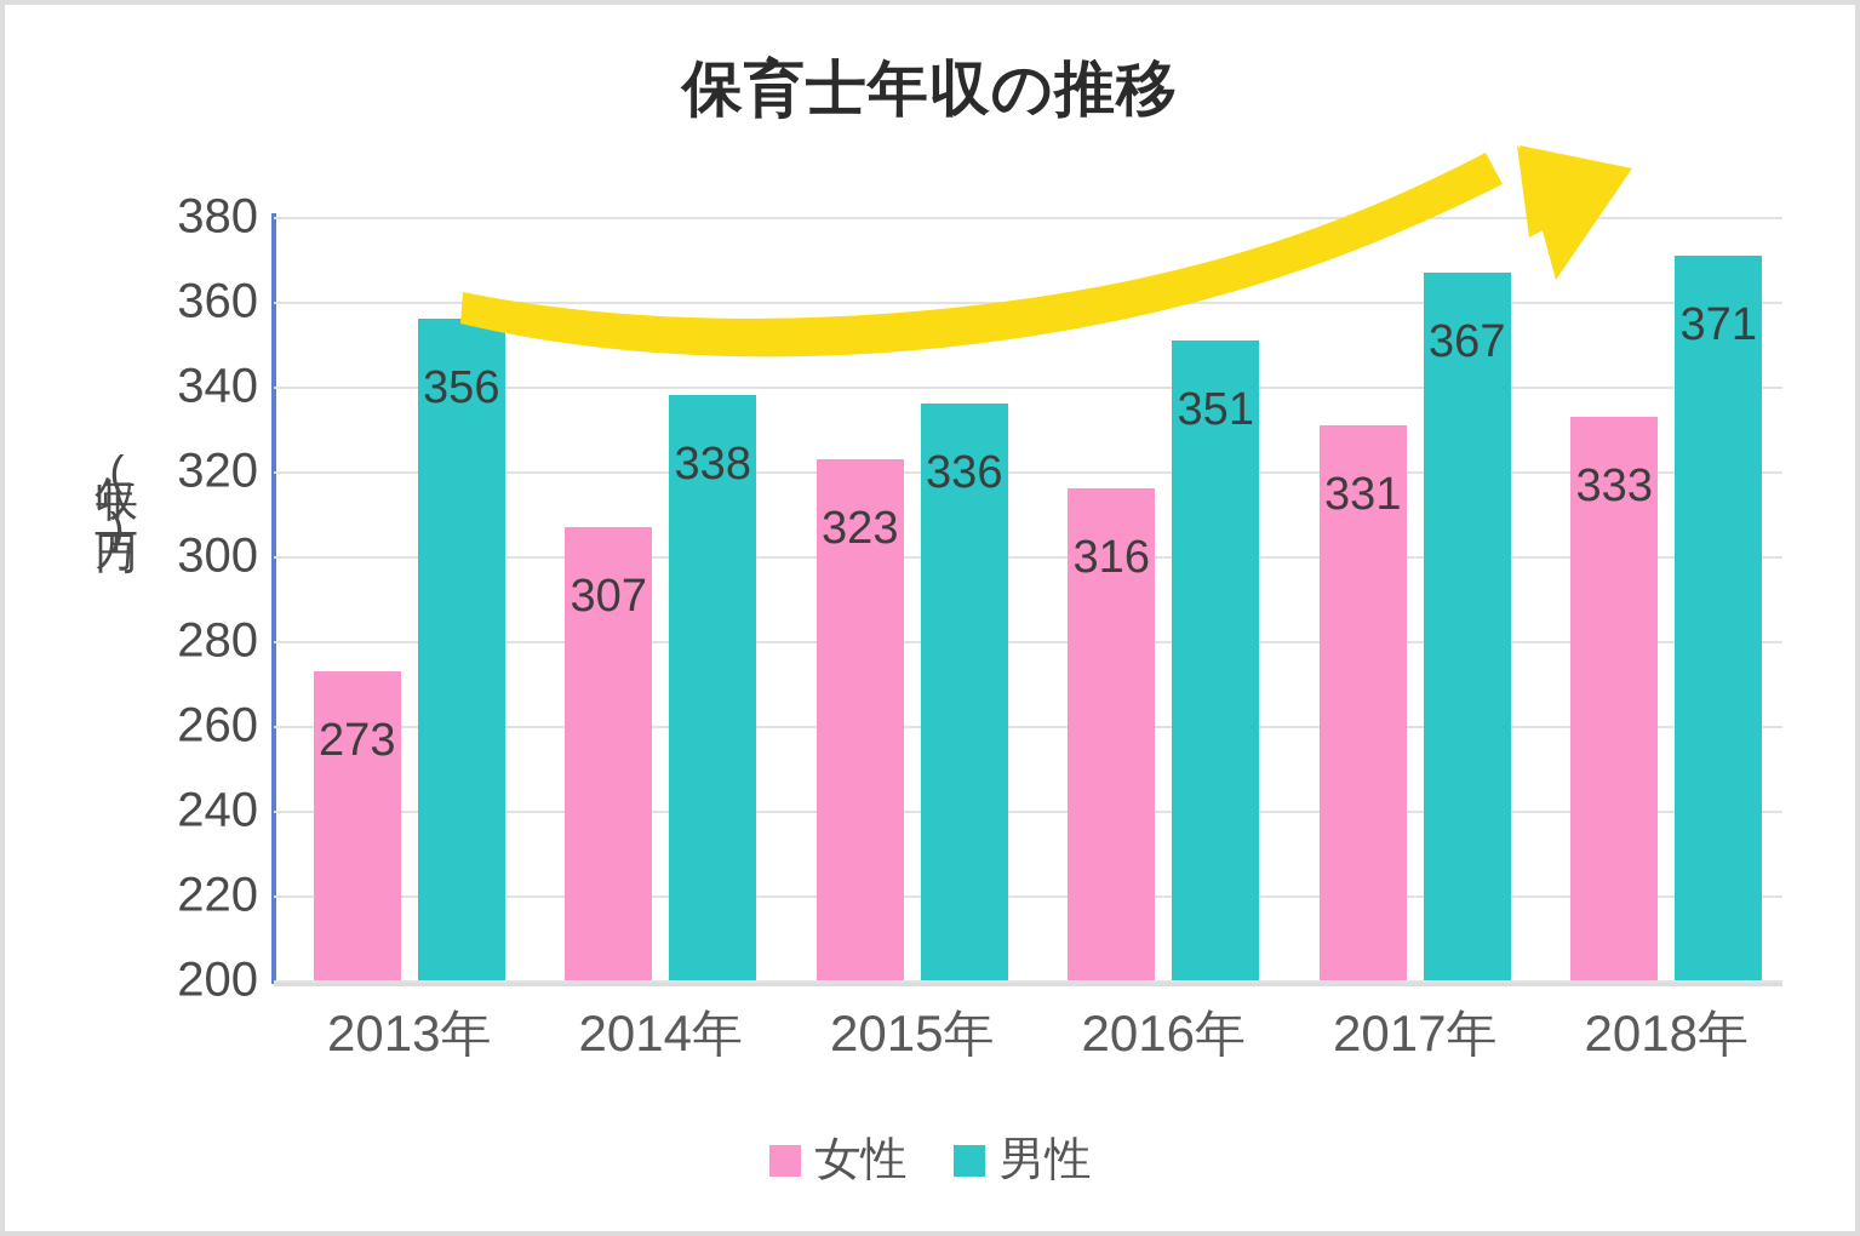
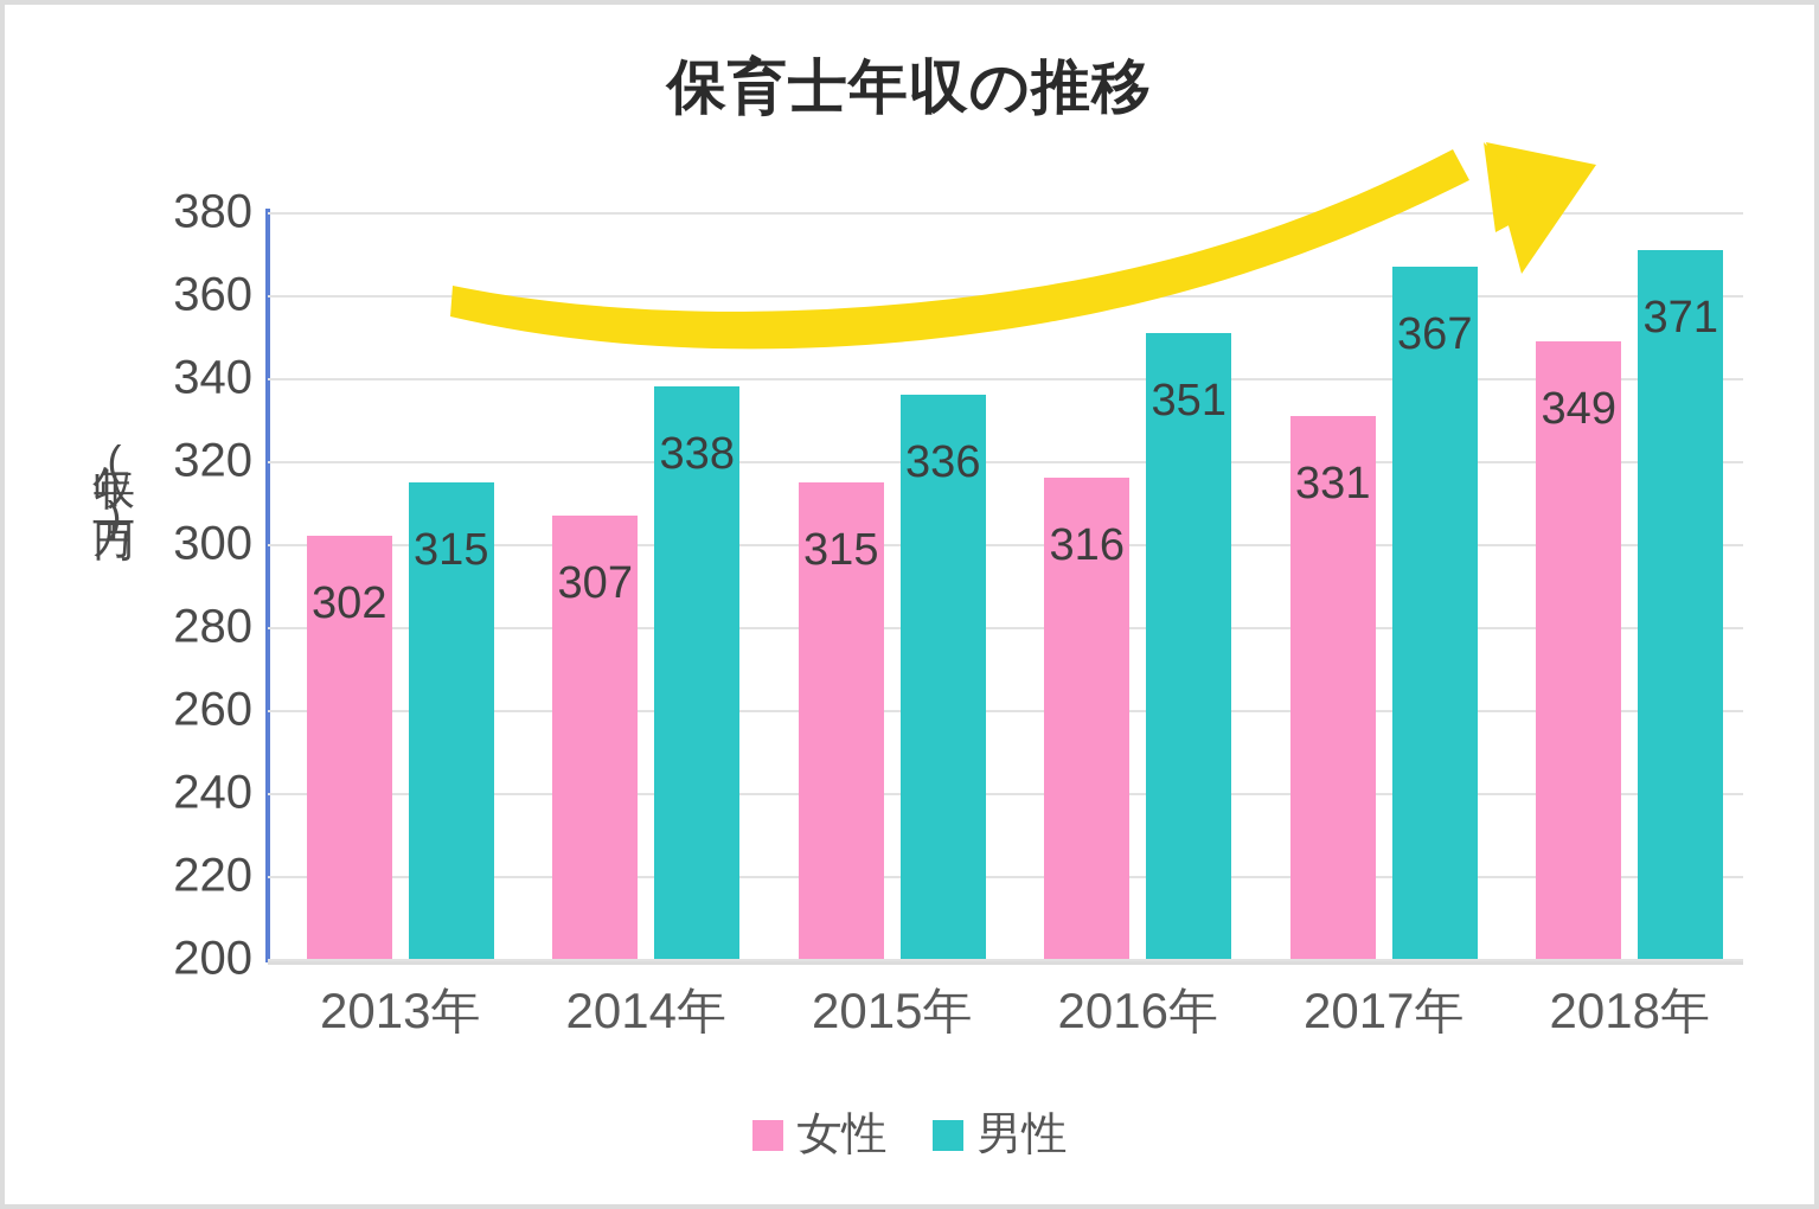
女性/2013年: 273 -> 302
男性/2013年: 356 -> 315
女性/2015年: 323 -> 315
女性/2018年: 333 -> 349
